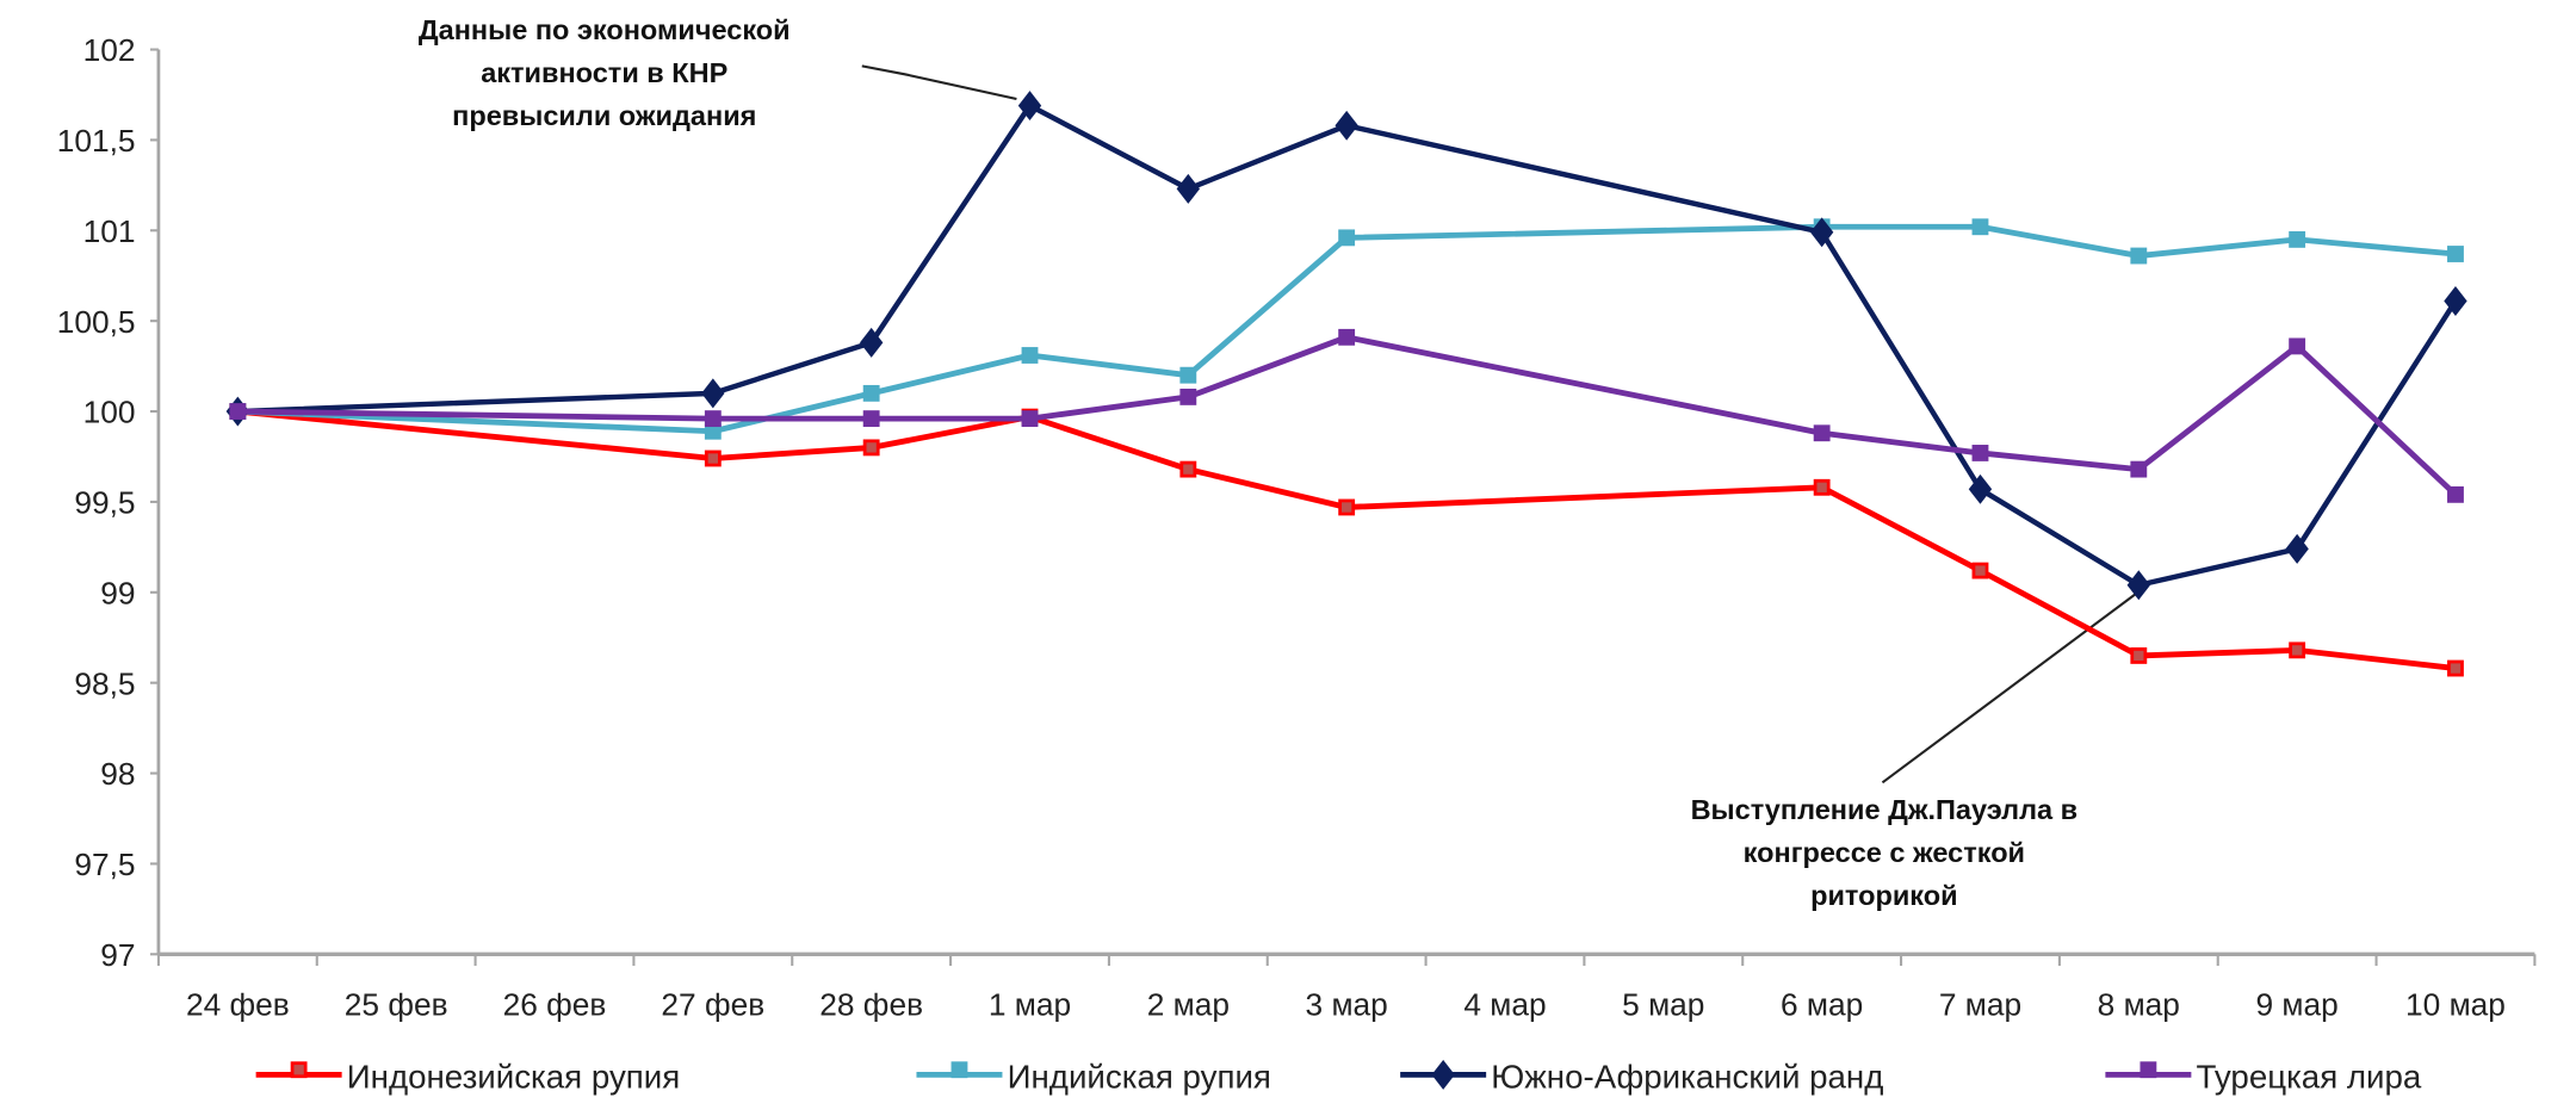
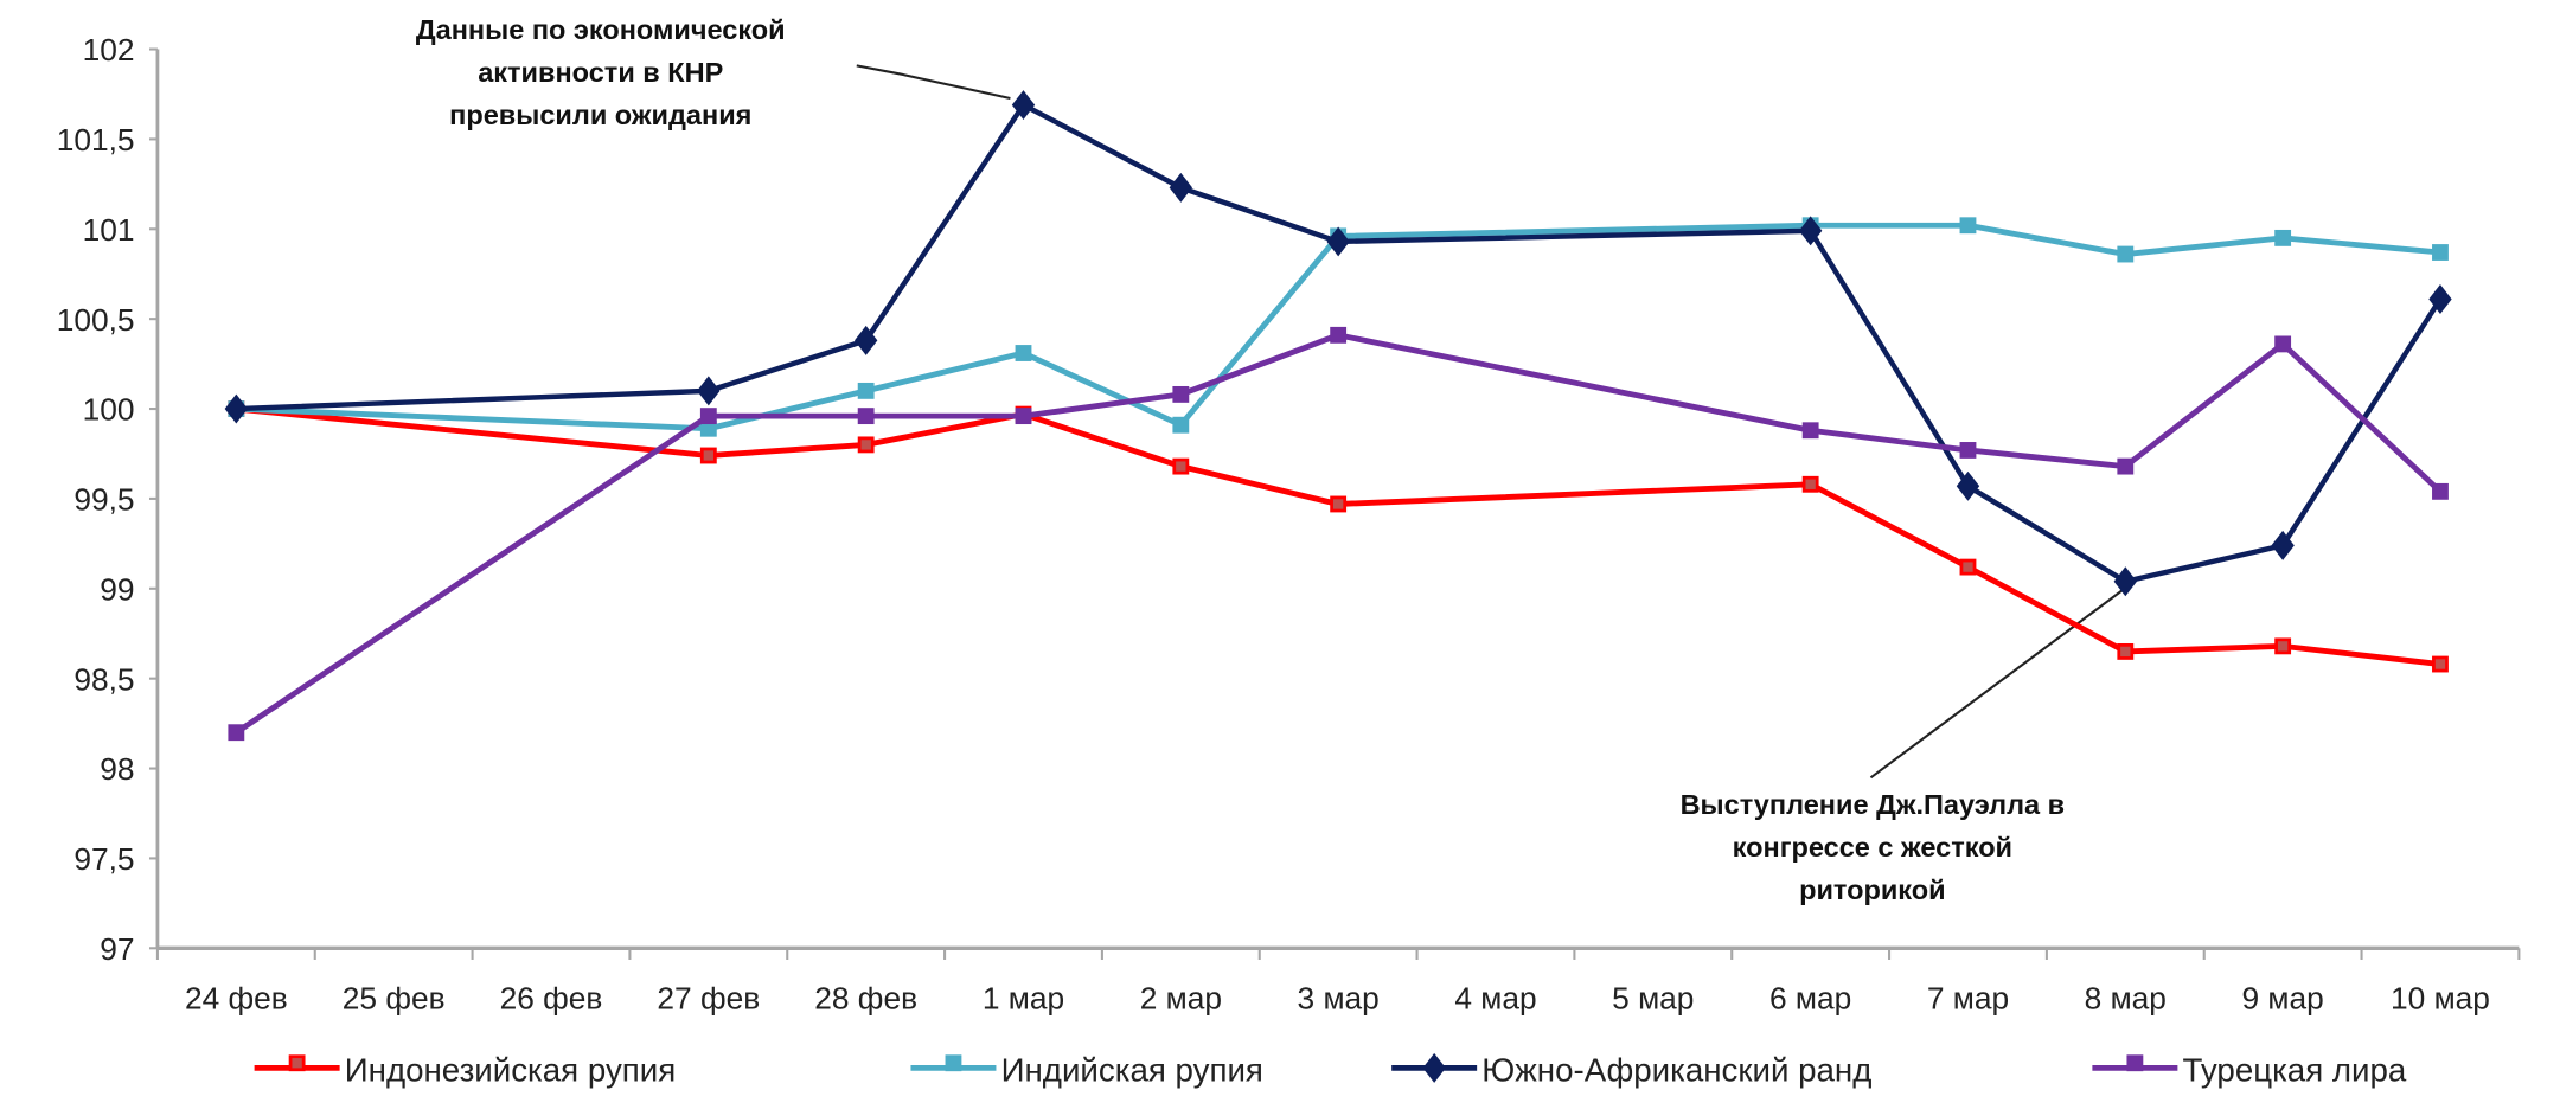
Турецкая лира/24 фев: 100.00 -> 98.20
Индийская рупия/2 мар: 100.20 -> 99.91
Южно-Африканский ранд/3 мар: 101.58 -> 100.93
